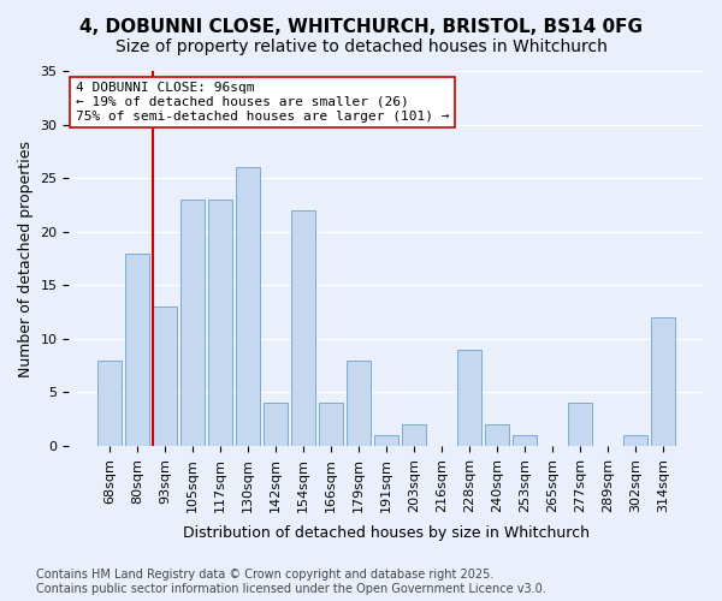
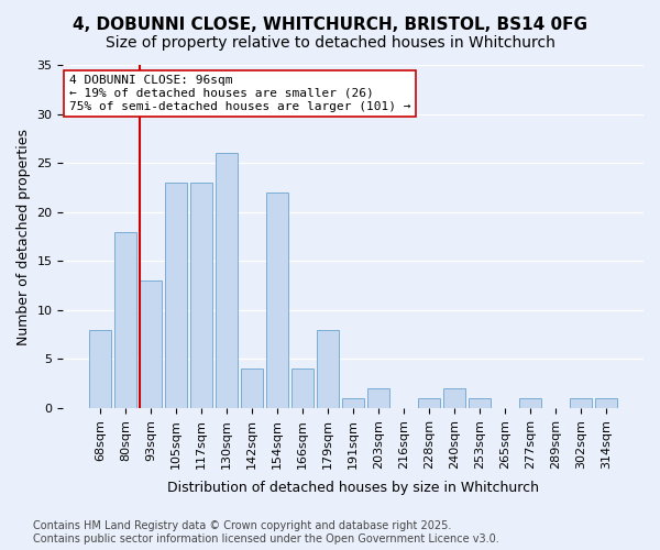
228sqm: 9 -> 1
277sqm: 4 -> 1
314sqm: 12 -> 1
